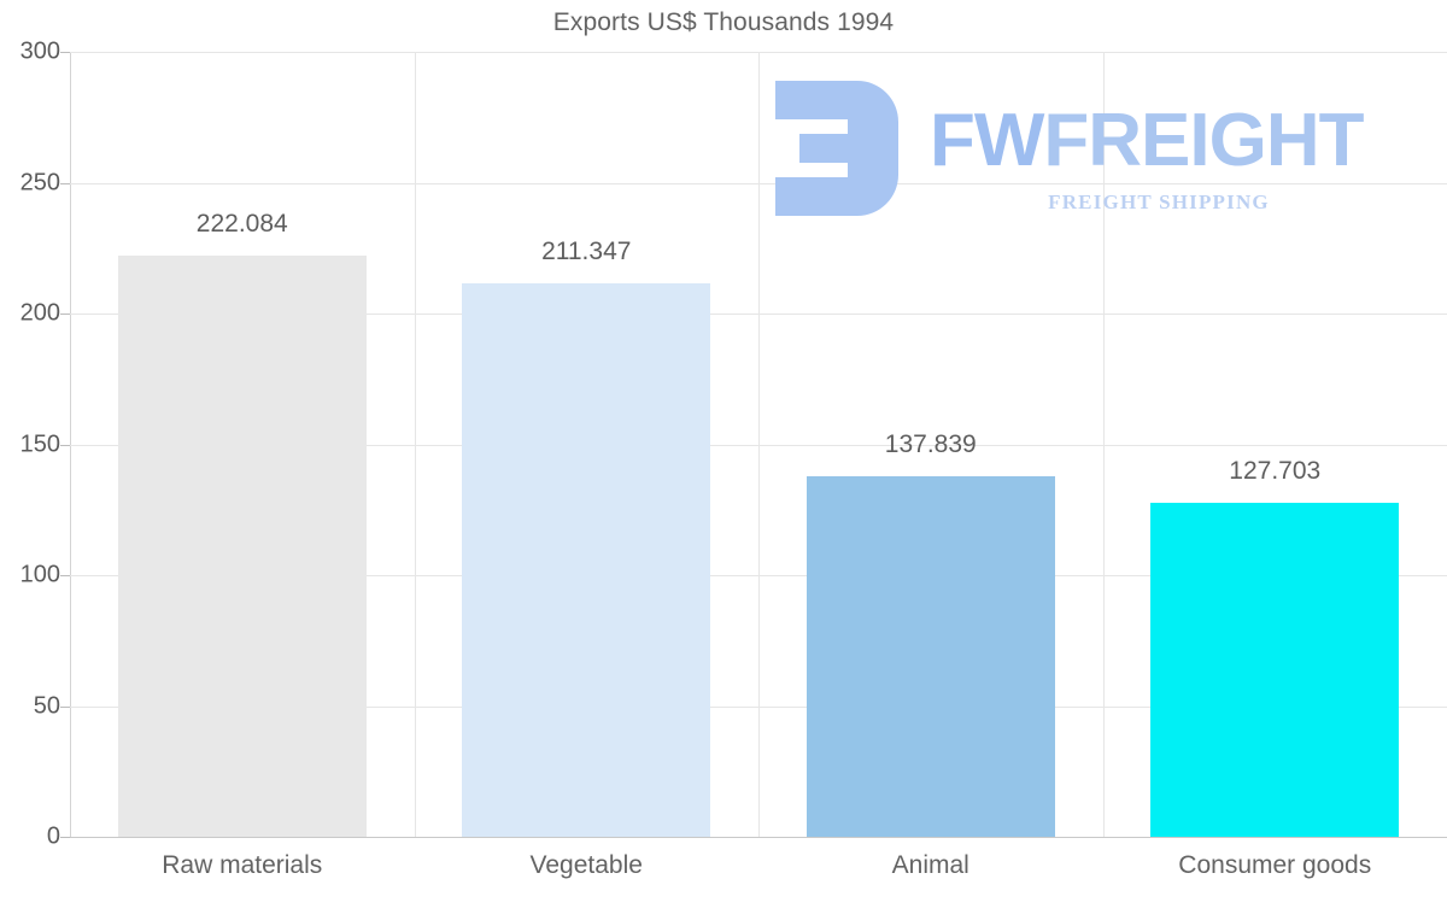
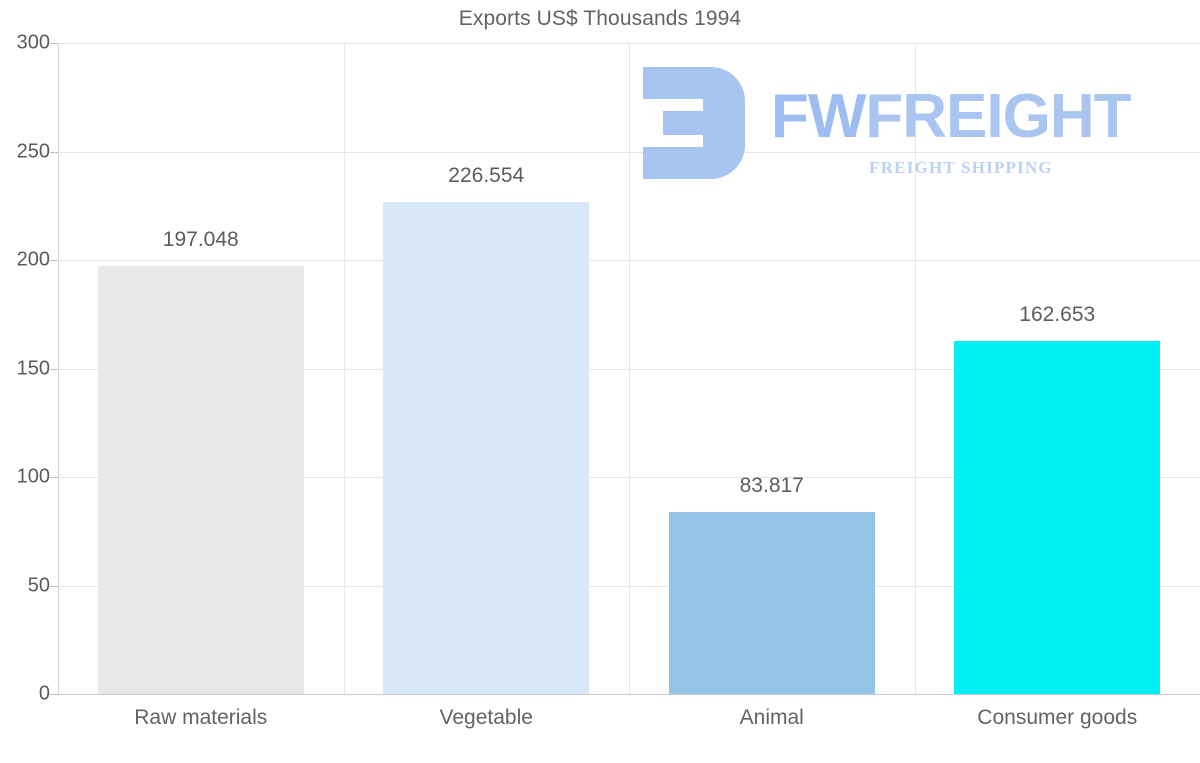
Raw materials: 222.084 -> 197.048
Vegetable: 211.347 -> 226.554
Animal: 137.839 -> 83.817
Consumer goods: 127.703 -> 162.653
